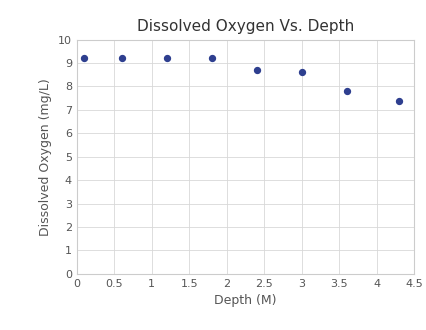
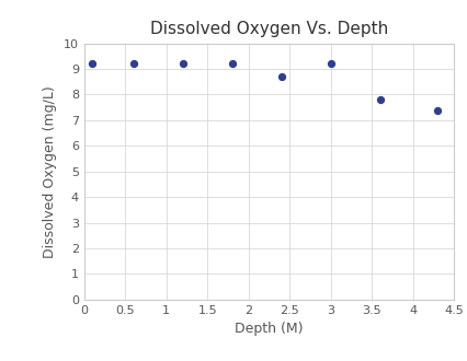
3: 8.6 -> 9.2
